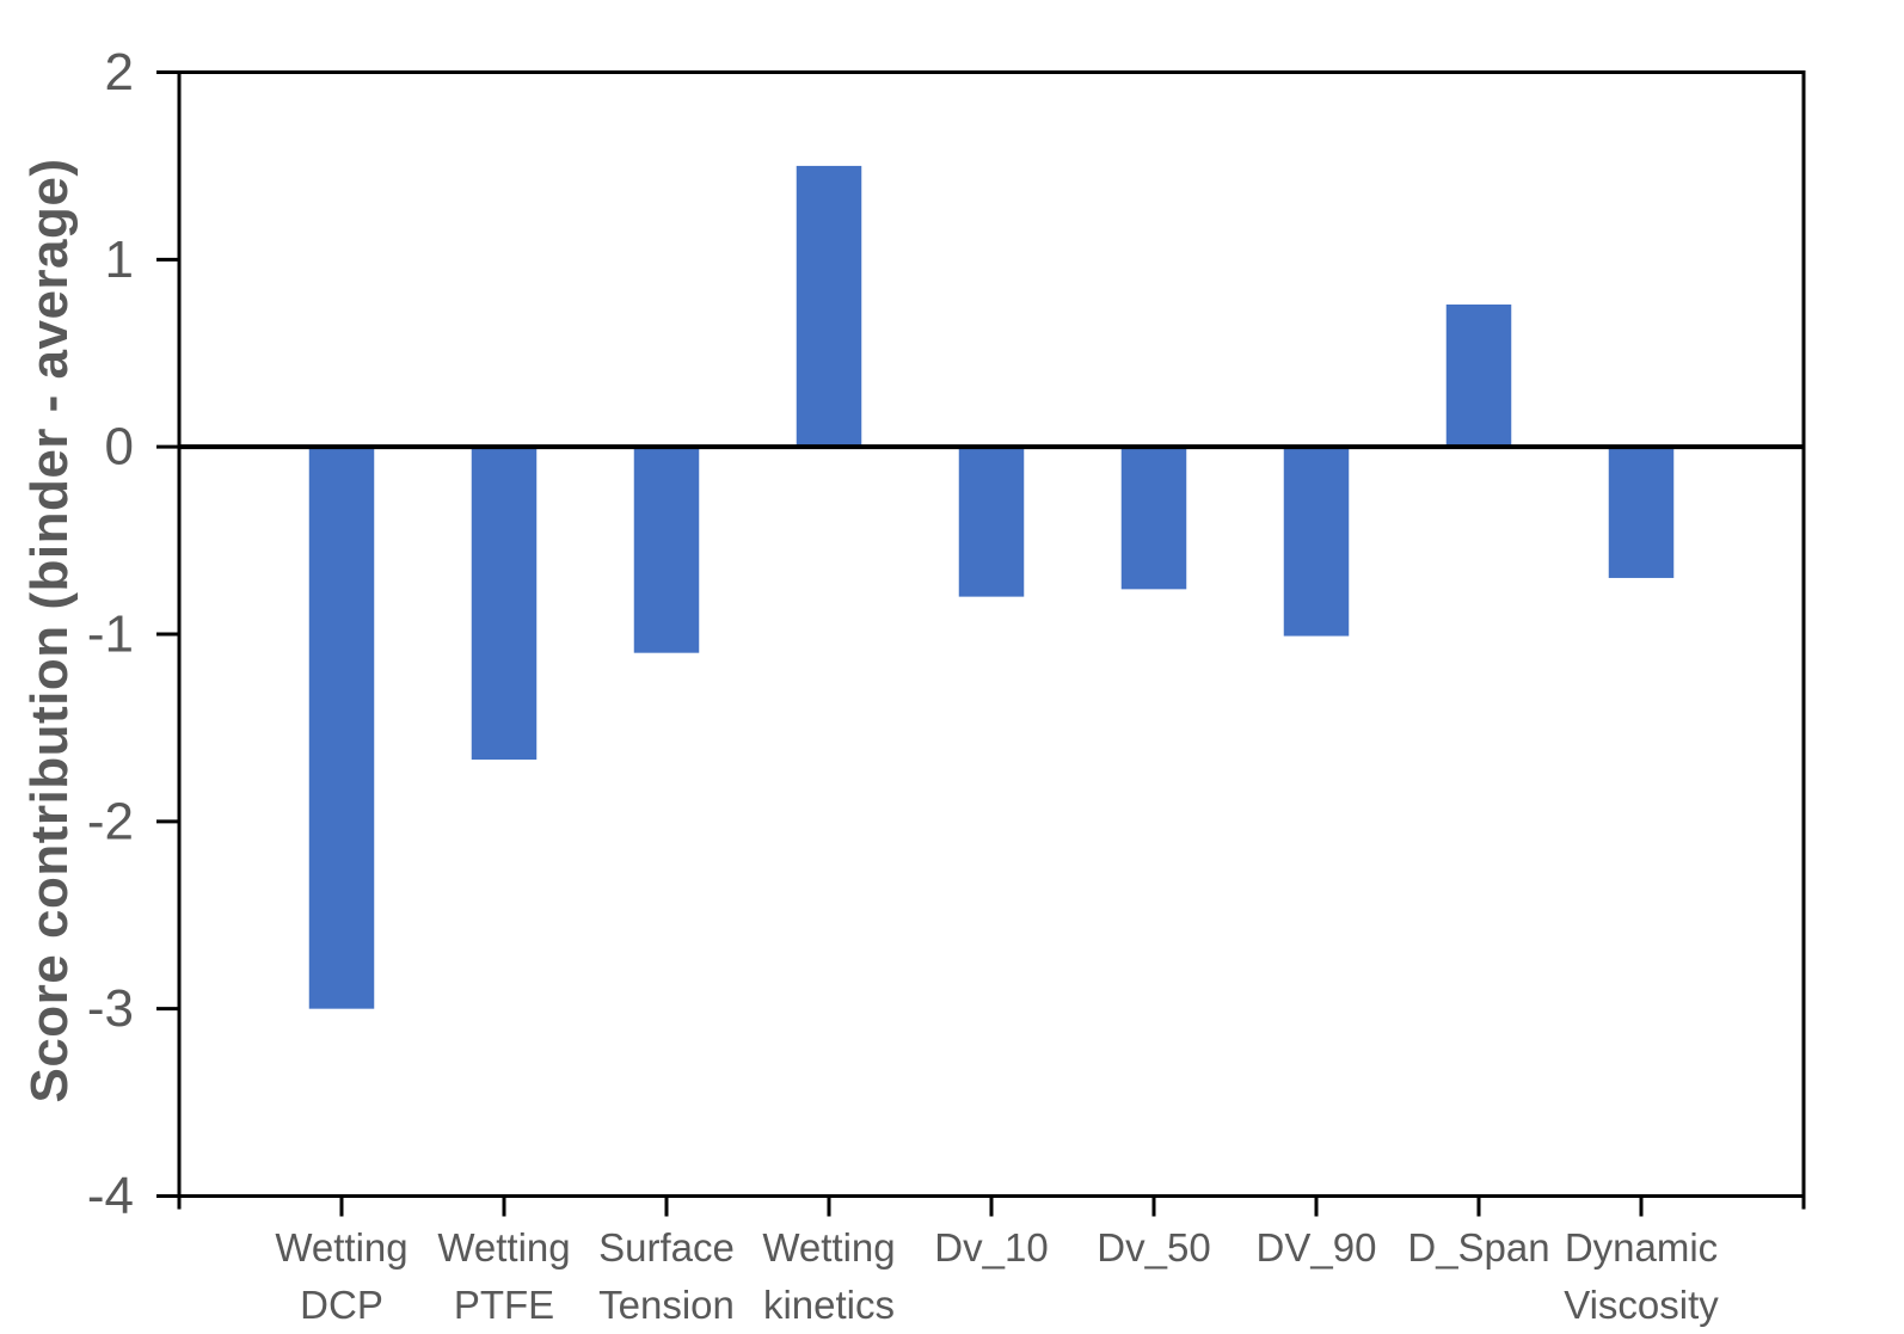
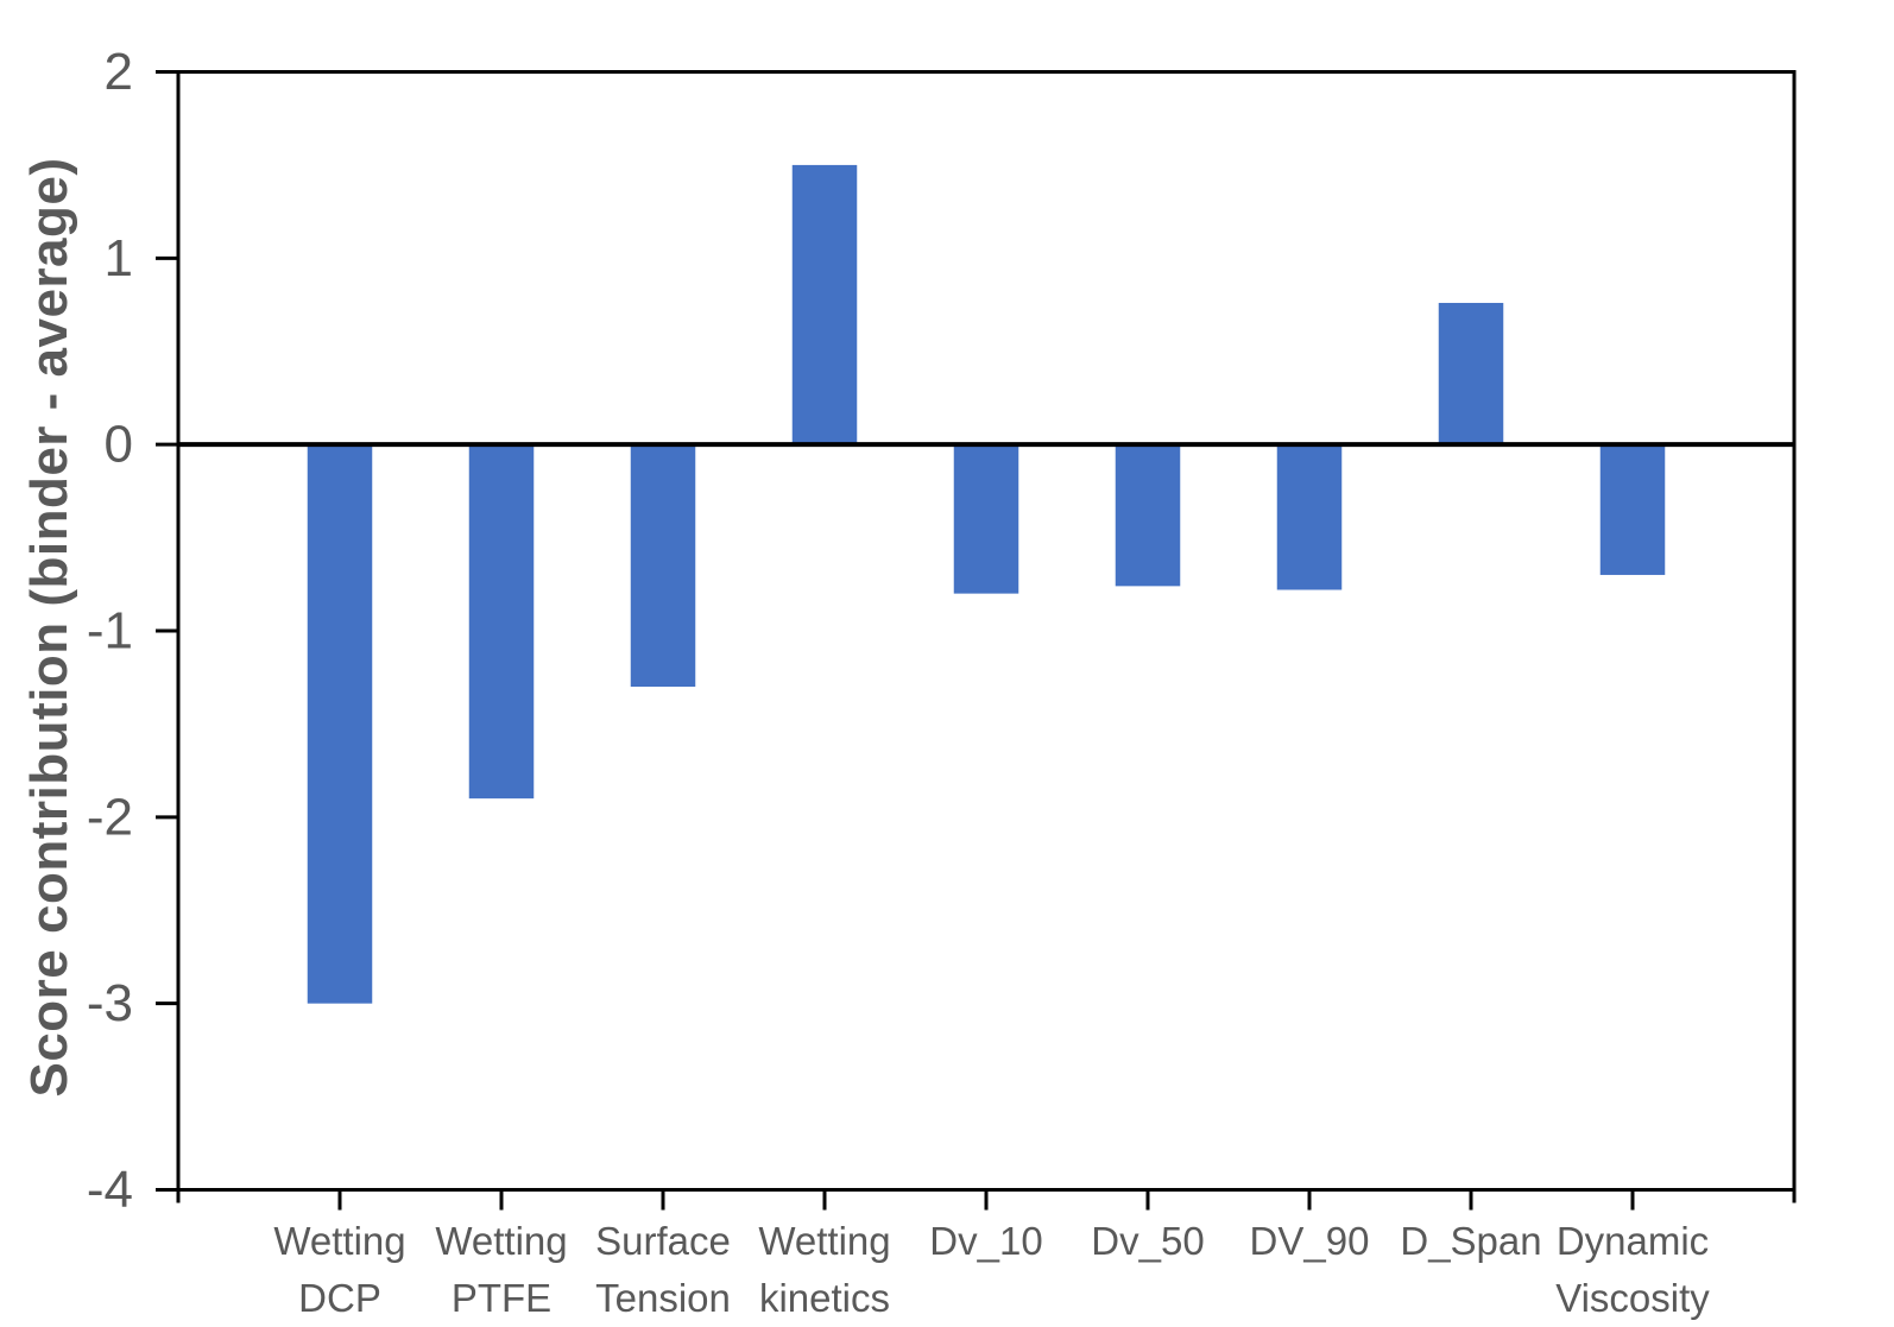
Wetting PTFE: -1.67 -> -1.90
Surface Tension: -1.10 -> -1.30
DV_90: -1.01 -> -0.78
